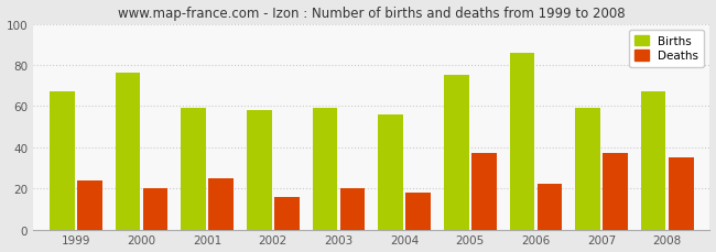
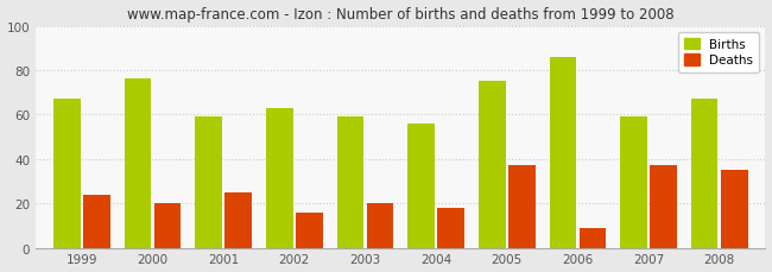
Births/2002: 58 -> 63
Deaths/2006: 22 -> 9
